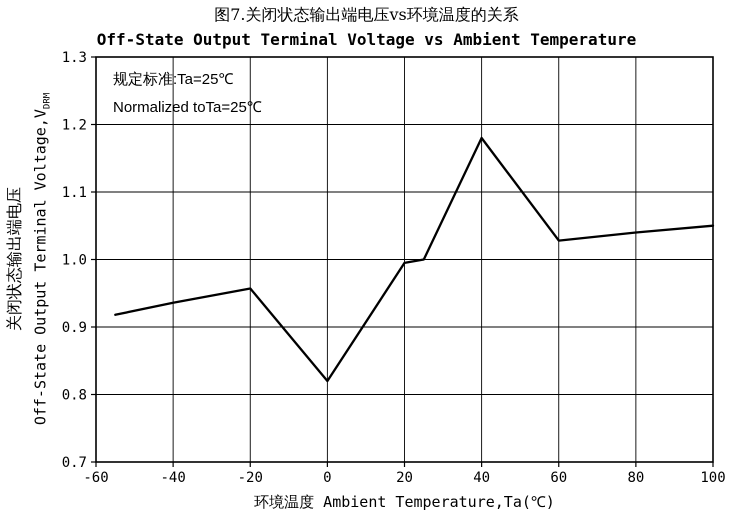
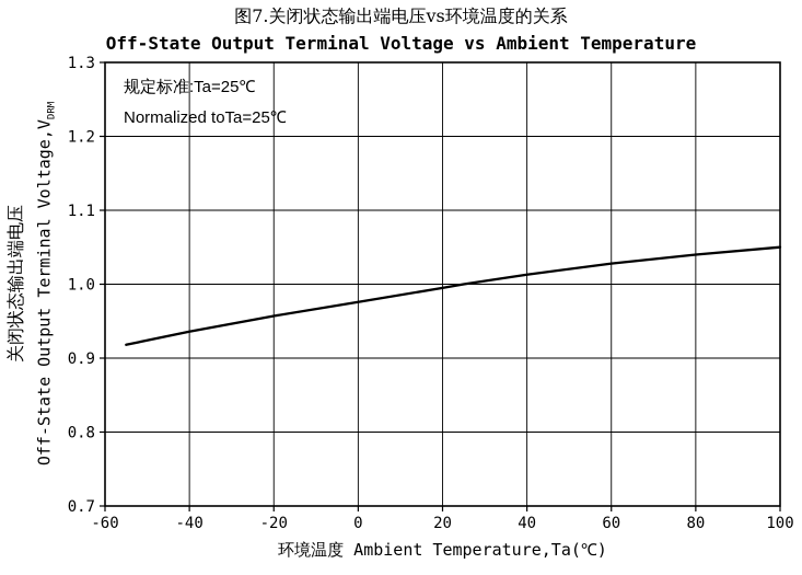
0: 0.82 -> 0.98
40: 1.18 -> 1.01
